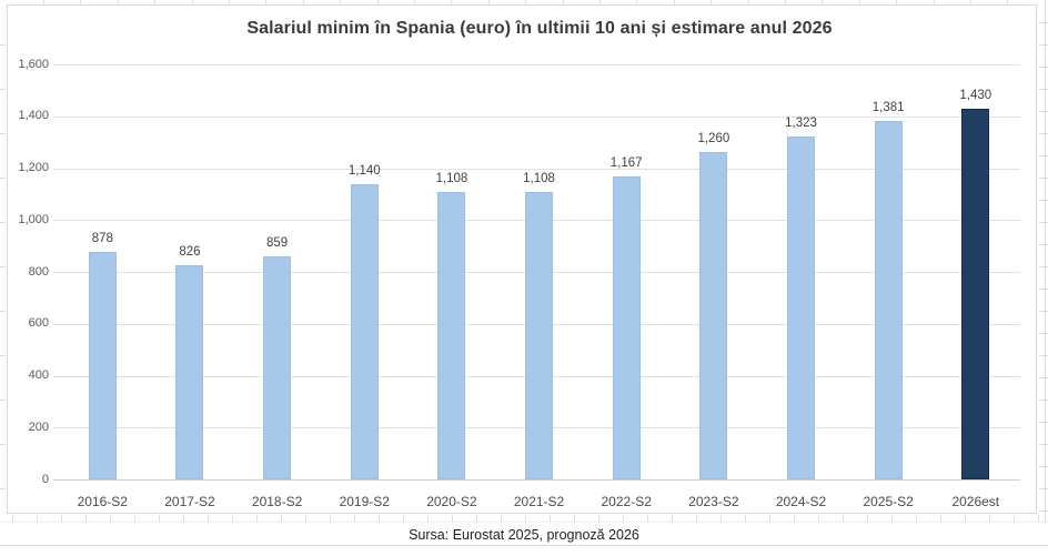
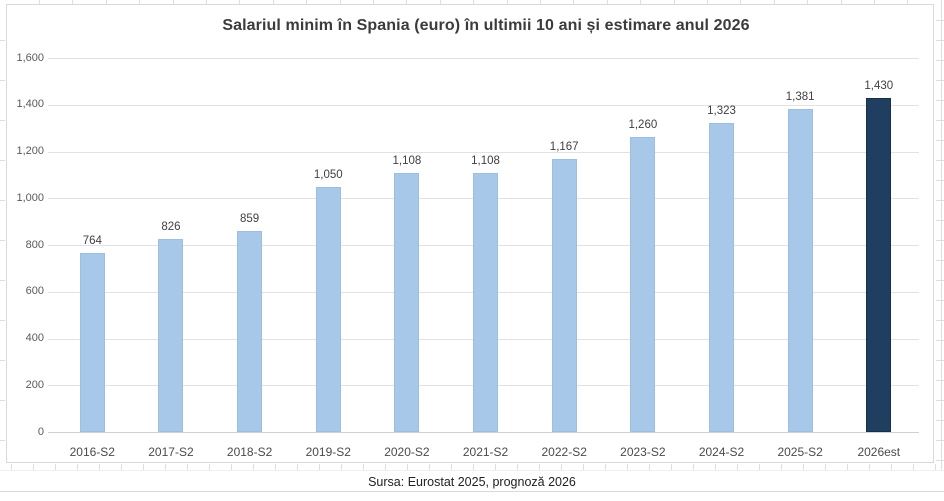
2016-S2: 878 -> 764
2019-S2: 1,140 -> 1,050
